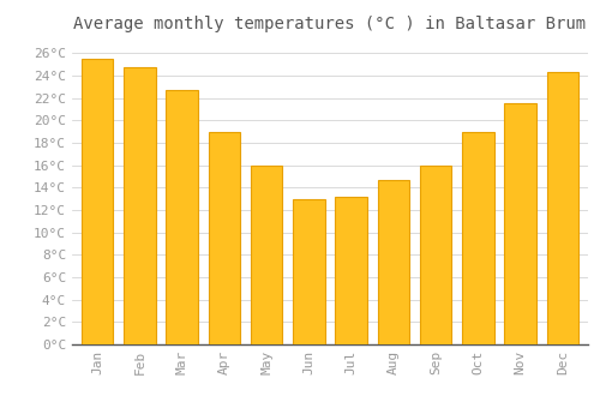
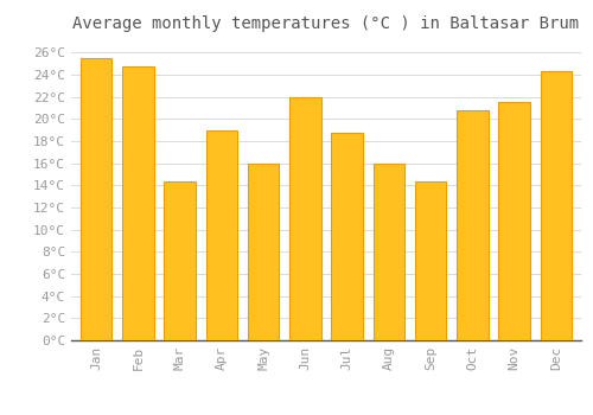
Mar: 22.7°C -> 14.4°C
Jun: 13.0°C -> 22.0°C
Jul: 13.2°C -> 18.8°C
Aug: 14.7°C -> 16.0°C
Sep: 16.0°C -> 14.4°C
Oct: 19.0°C -> 20.8°C
